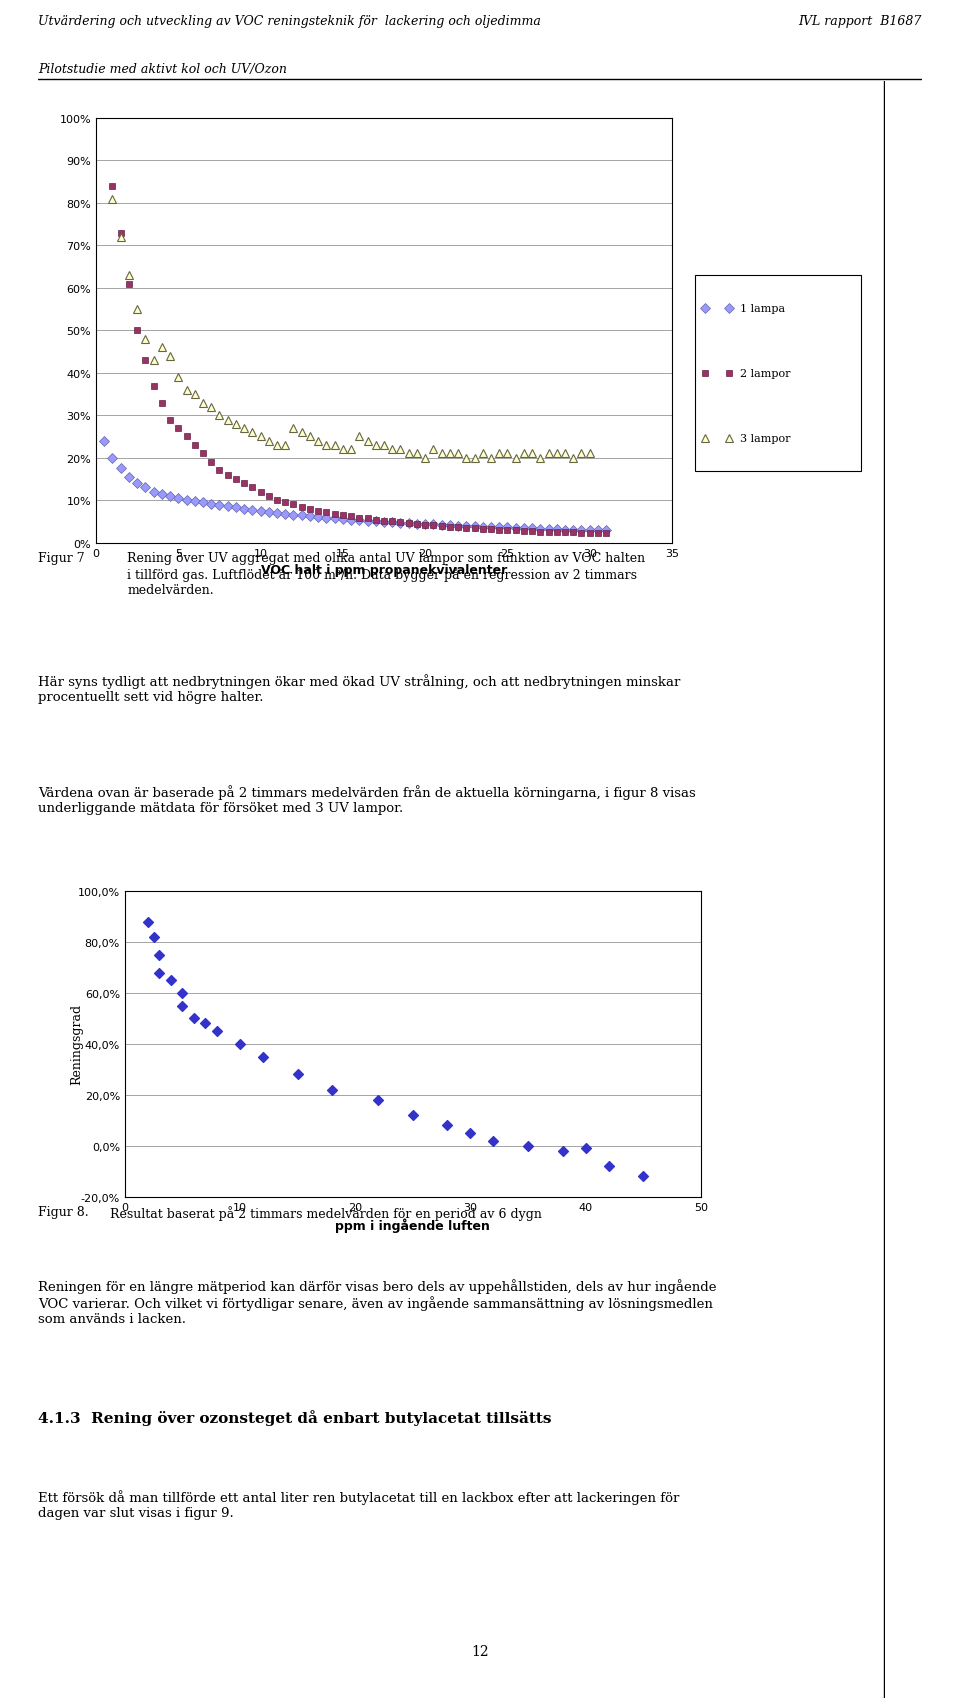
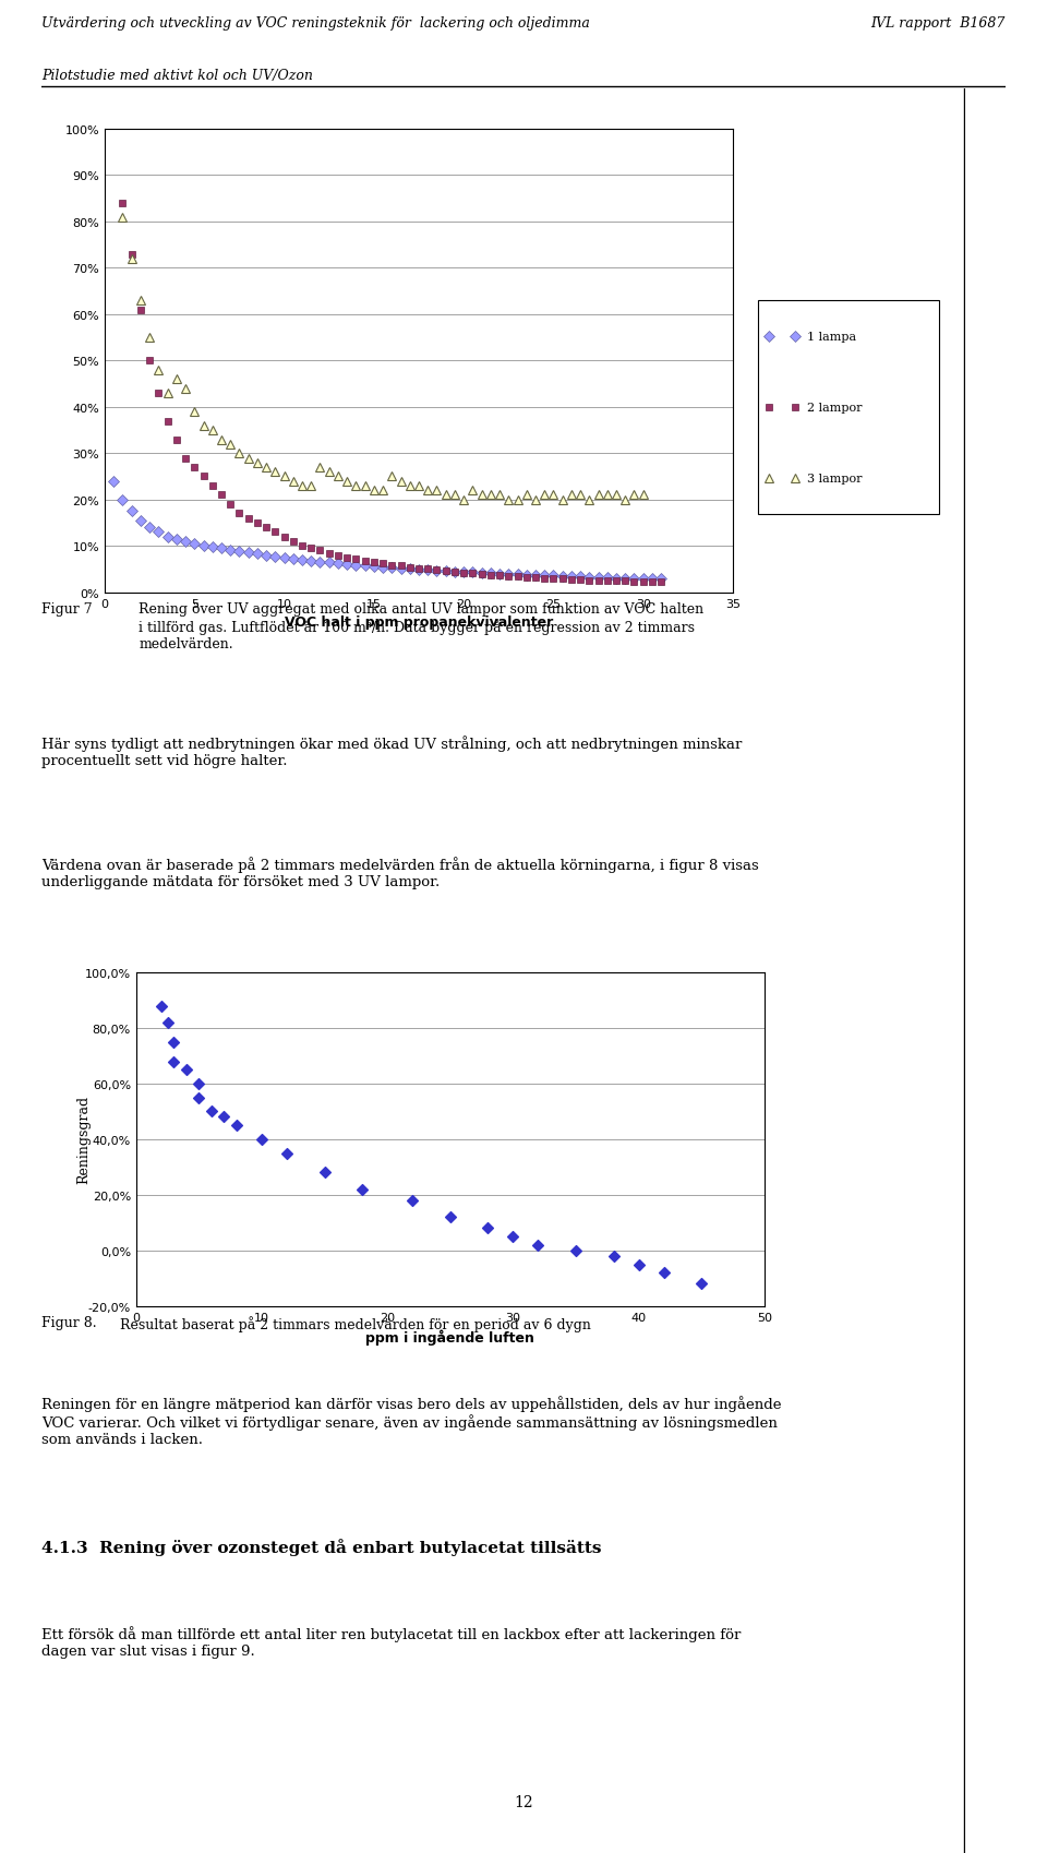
40: -1% -> -5%
